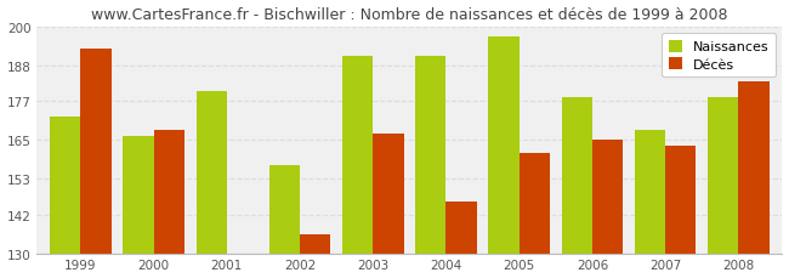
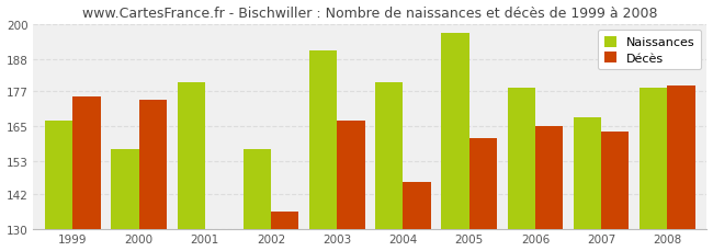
Naissances/1999: 172 -> 167
Décès/1999: 193 -> 175
Naissances/2000: 166 -> 157
Décès/2000: 168 -> 174
Naissances/2004: 191 -> 180
Décès/2008: 183 -> 179
